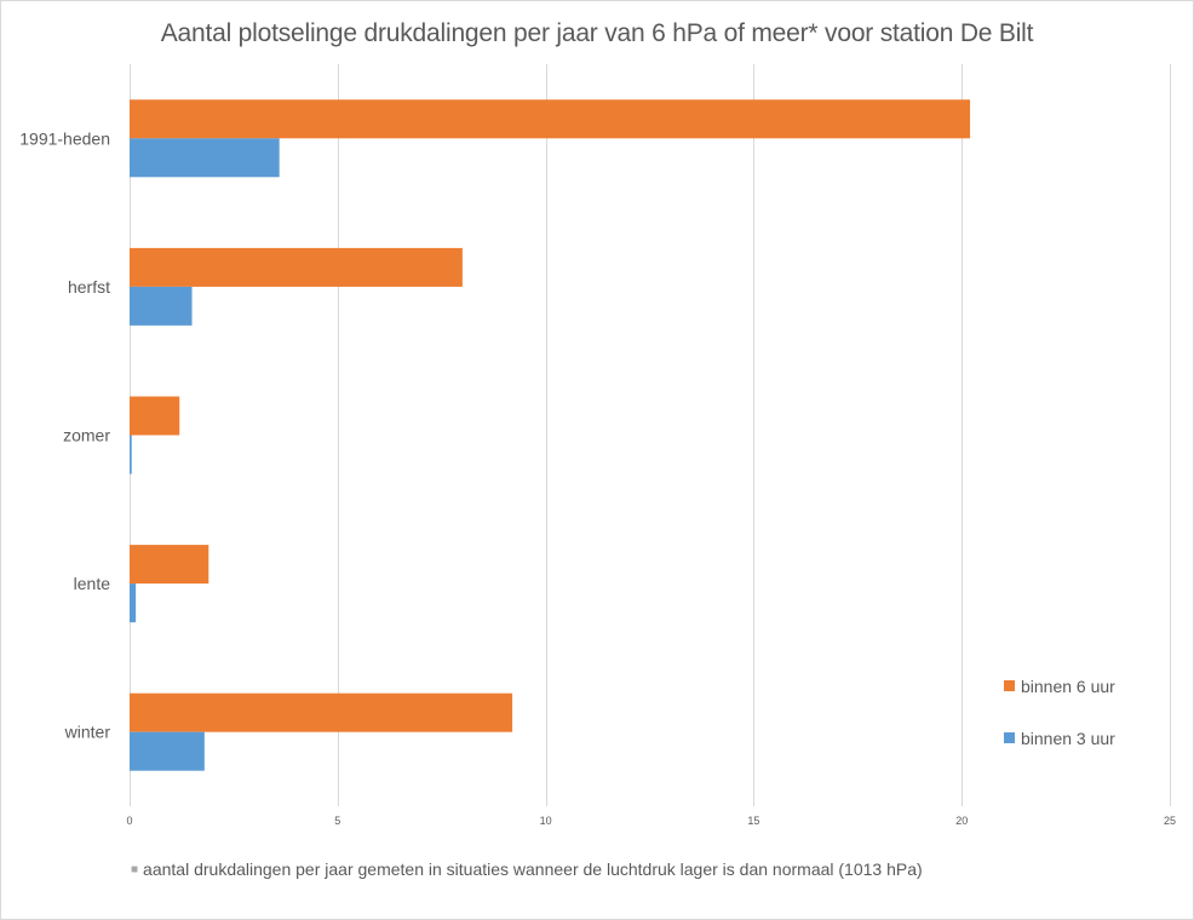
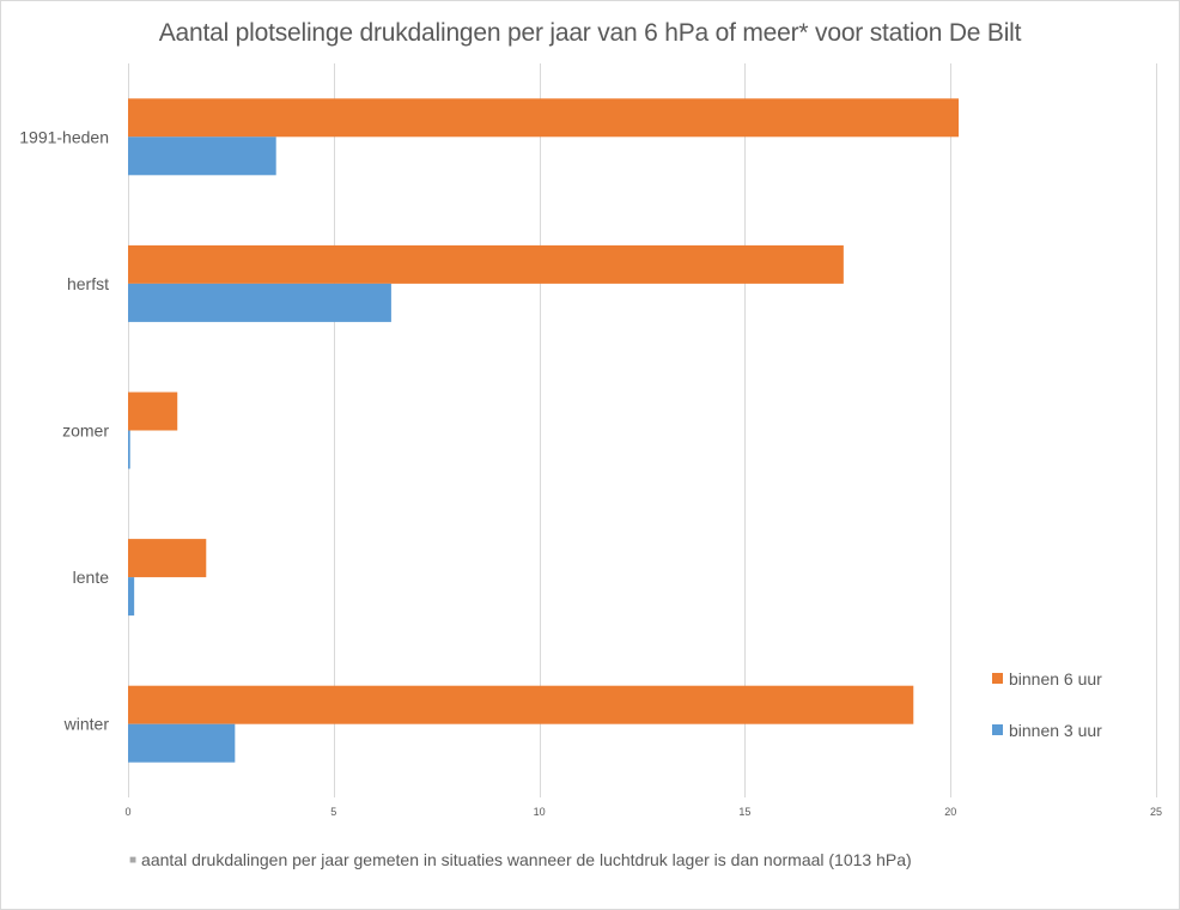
binnen 6 uur/herfst: 8.0 -> 17.4
binnen 3 uur/herfst: 1.5 -> 6.4
binnen 6 uur/winter: 9.2 -> 19.1
binnen 3 uur/winter: 1.8 -> 2.6
